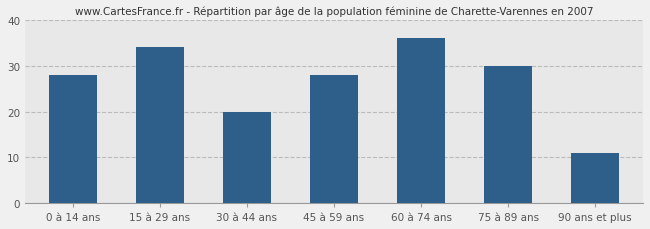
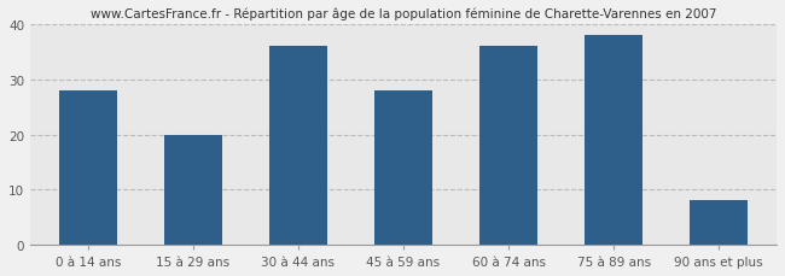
15 à 29 ans: 34 -> 20
30 à 44 ans: 20 -> 36
75 à 89 ans: 30 -> 38
90 ans et plus: 11 -> 8
